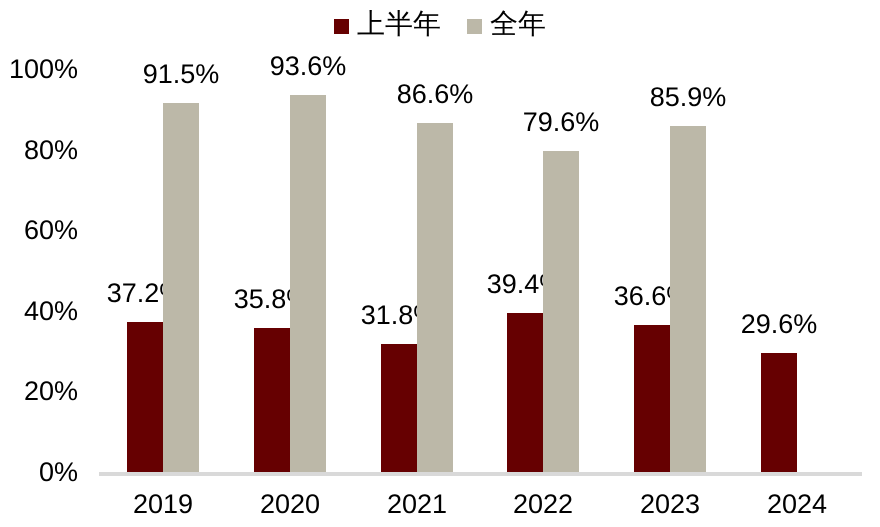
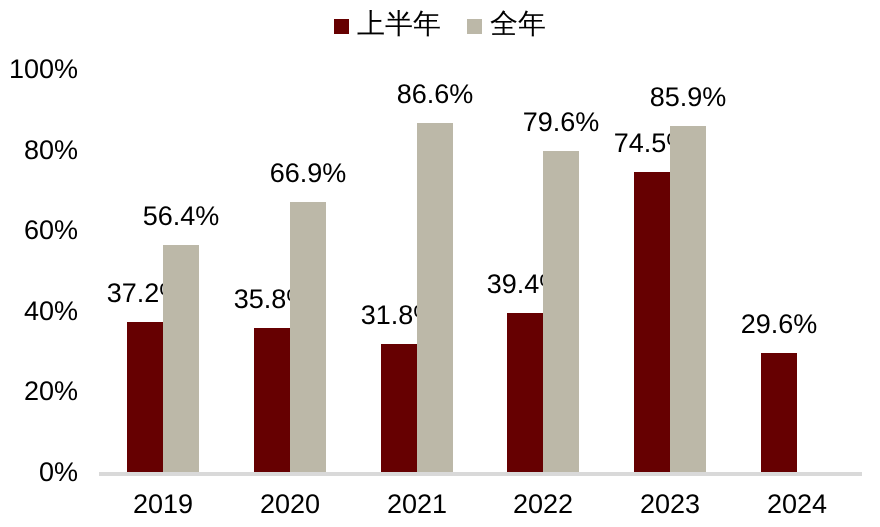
全年/2019: 91.5% -> 56.4%
全年/2020: 93.6% -> 66.9%
上半年/2023: 36.6% -> 74.5%
